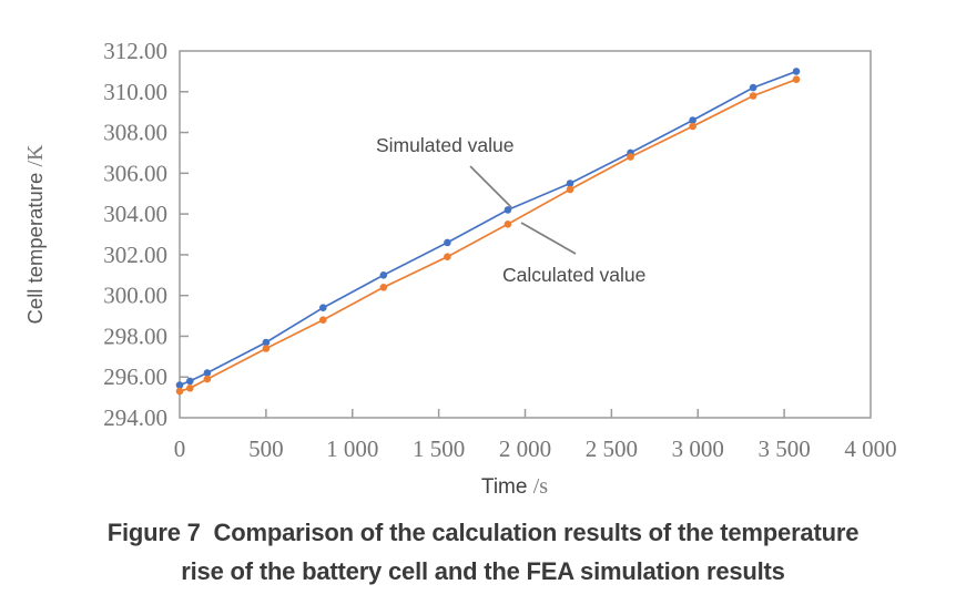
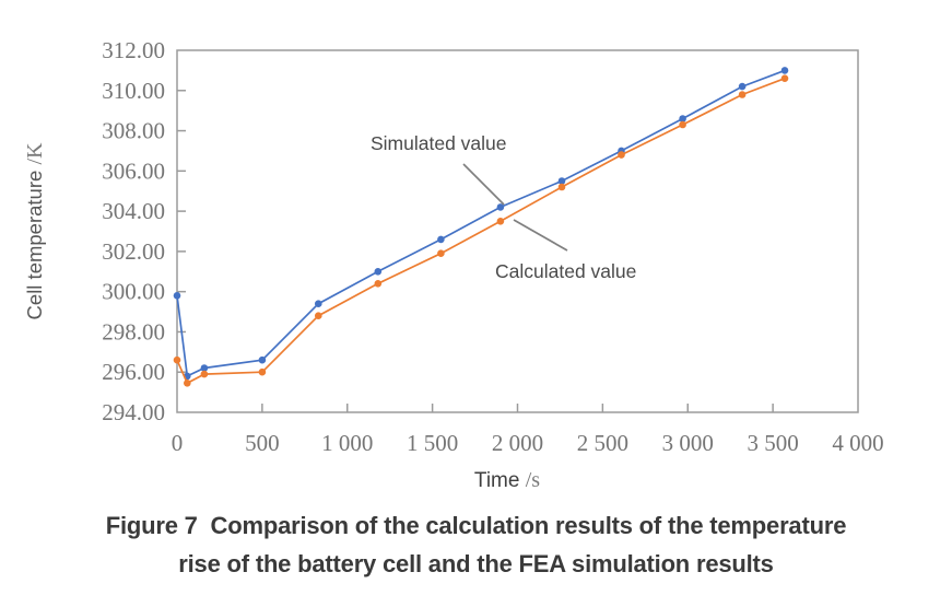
Simulated value/0: 295.6 -> 299.8
Calculated value/0: 295.3 -> 296.6
Simulated value/500: 297.7 -> 296.6
Calculated value/500: 297.4 -> 296.0
